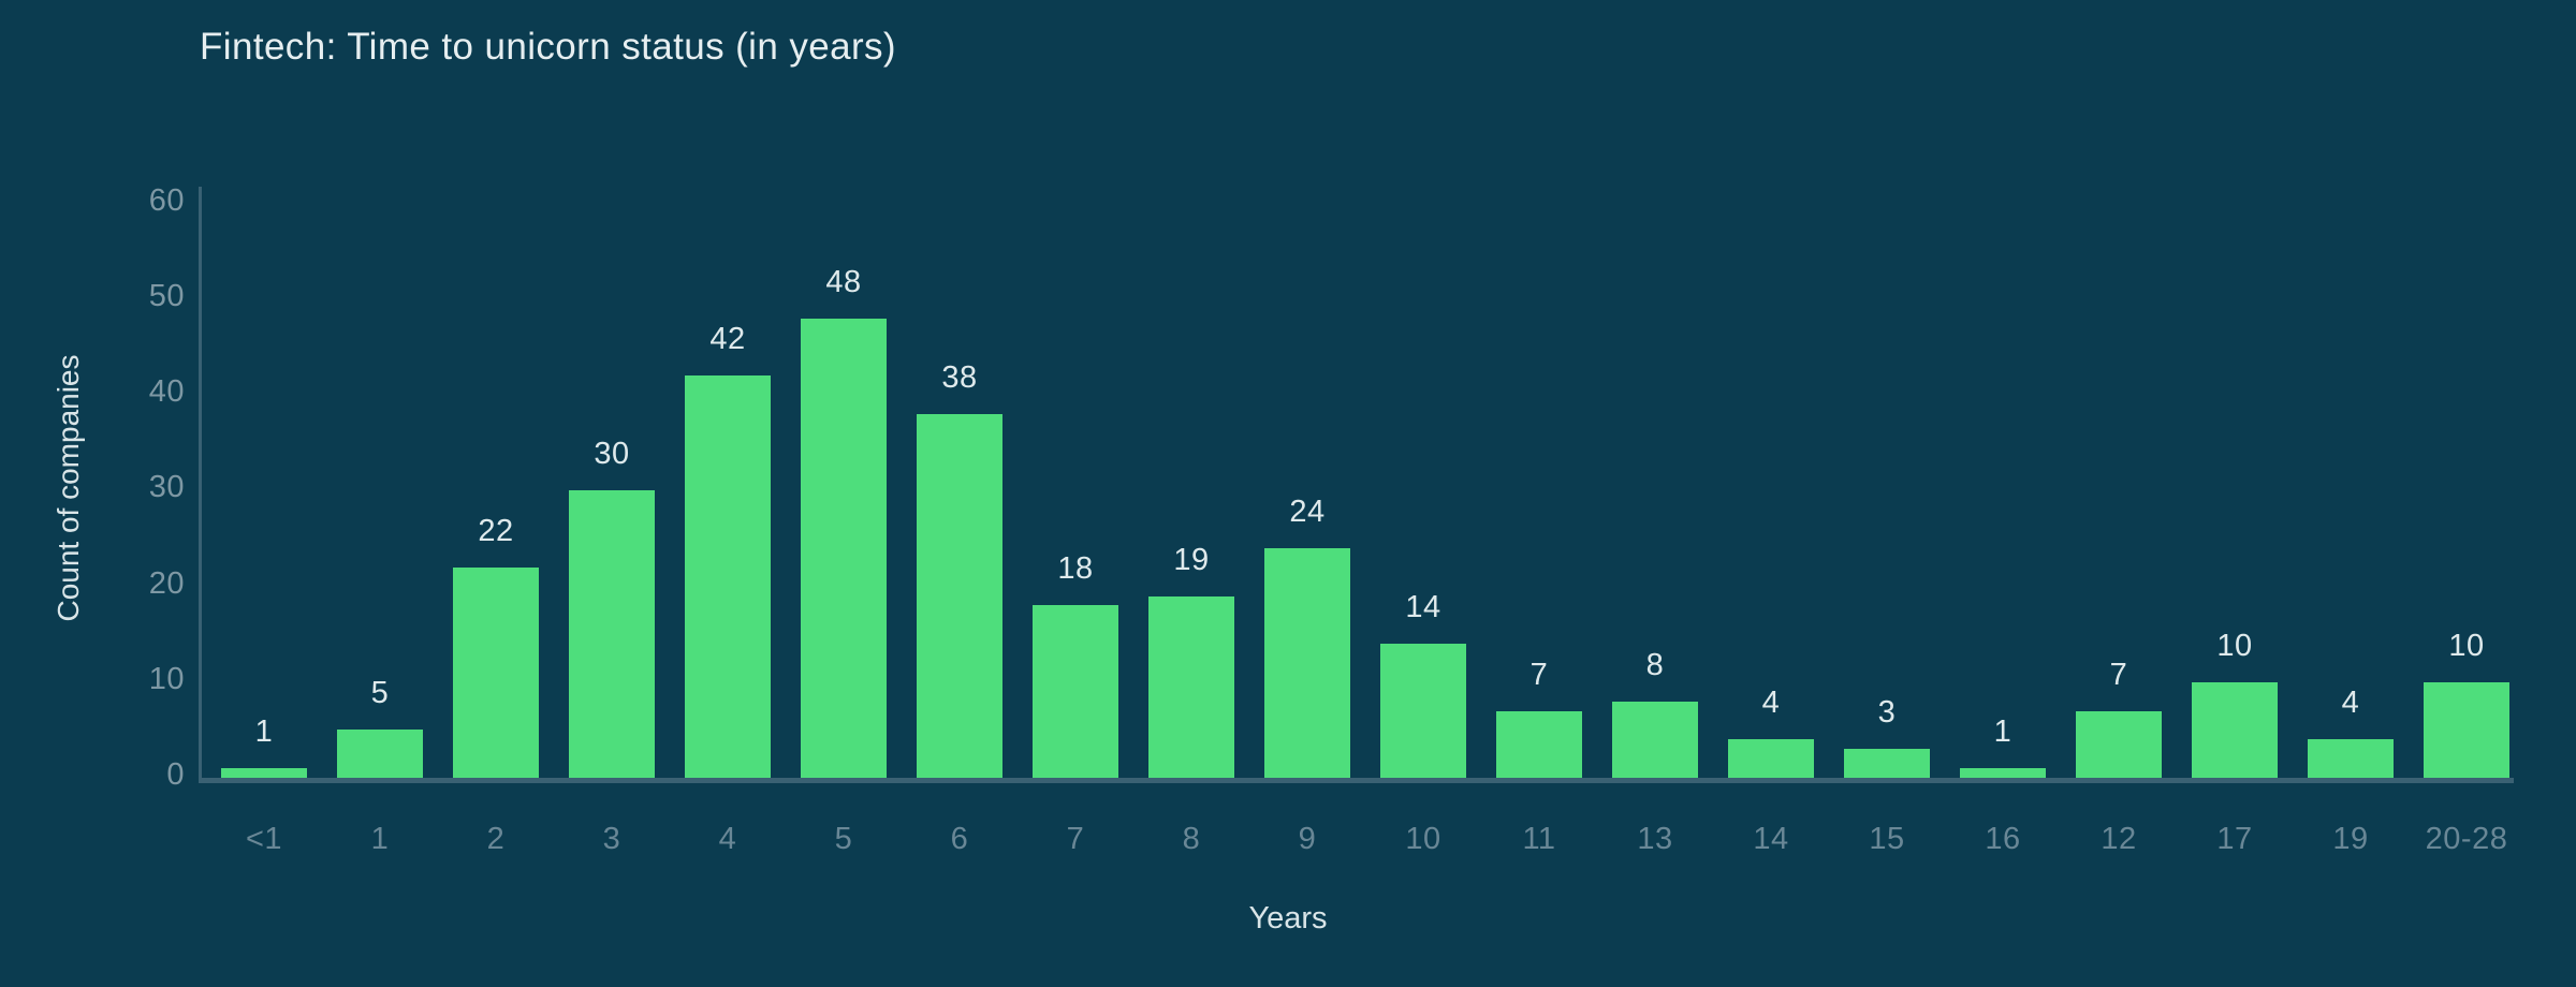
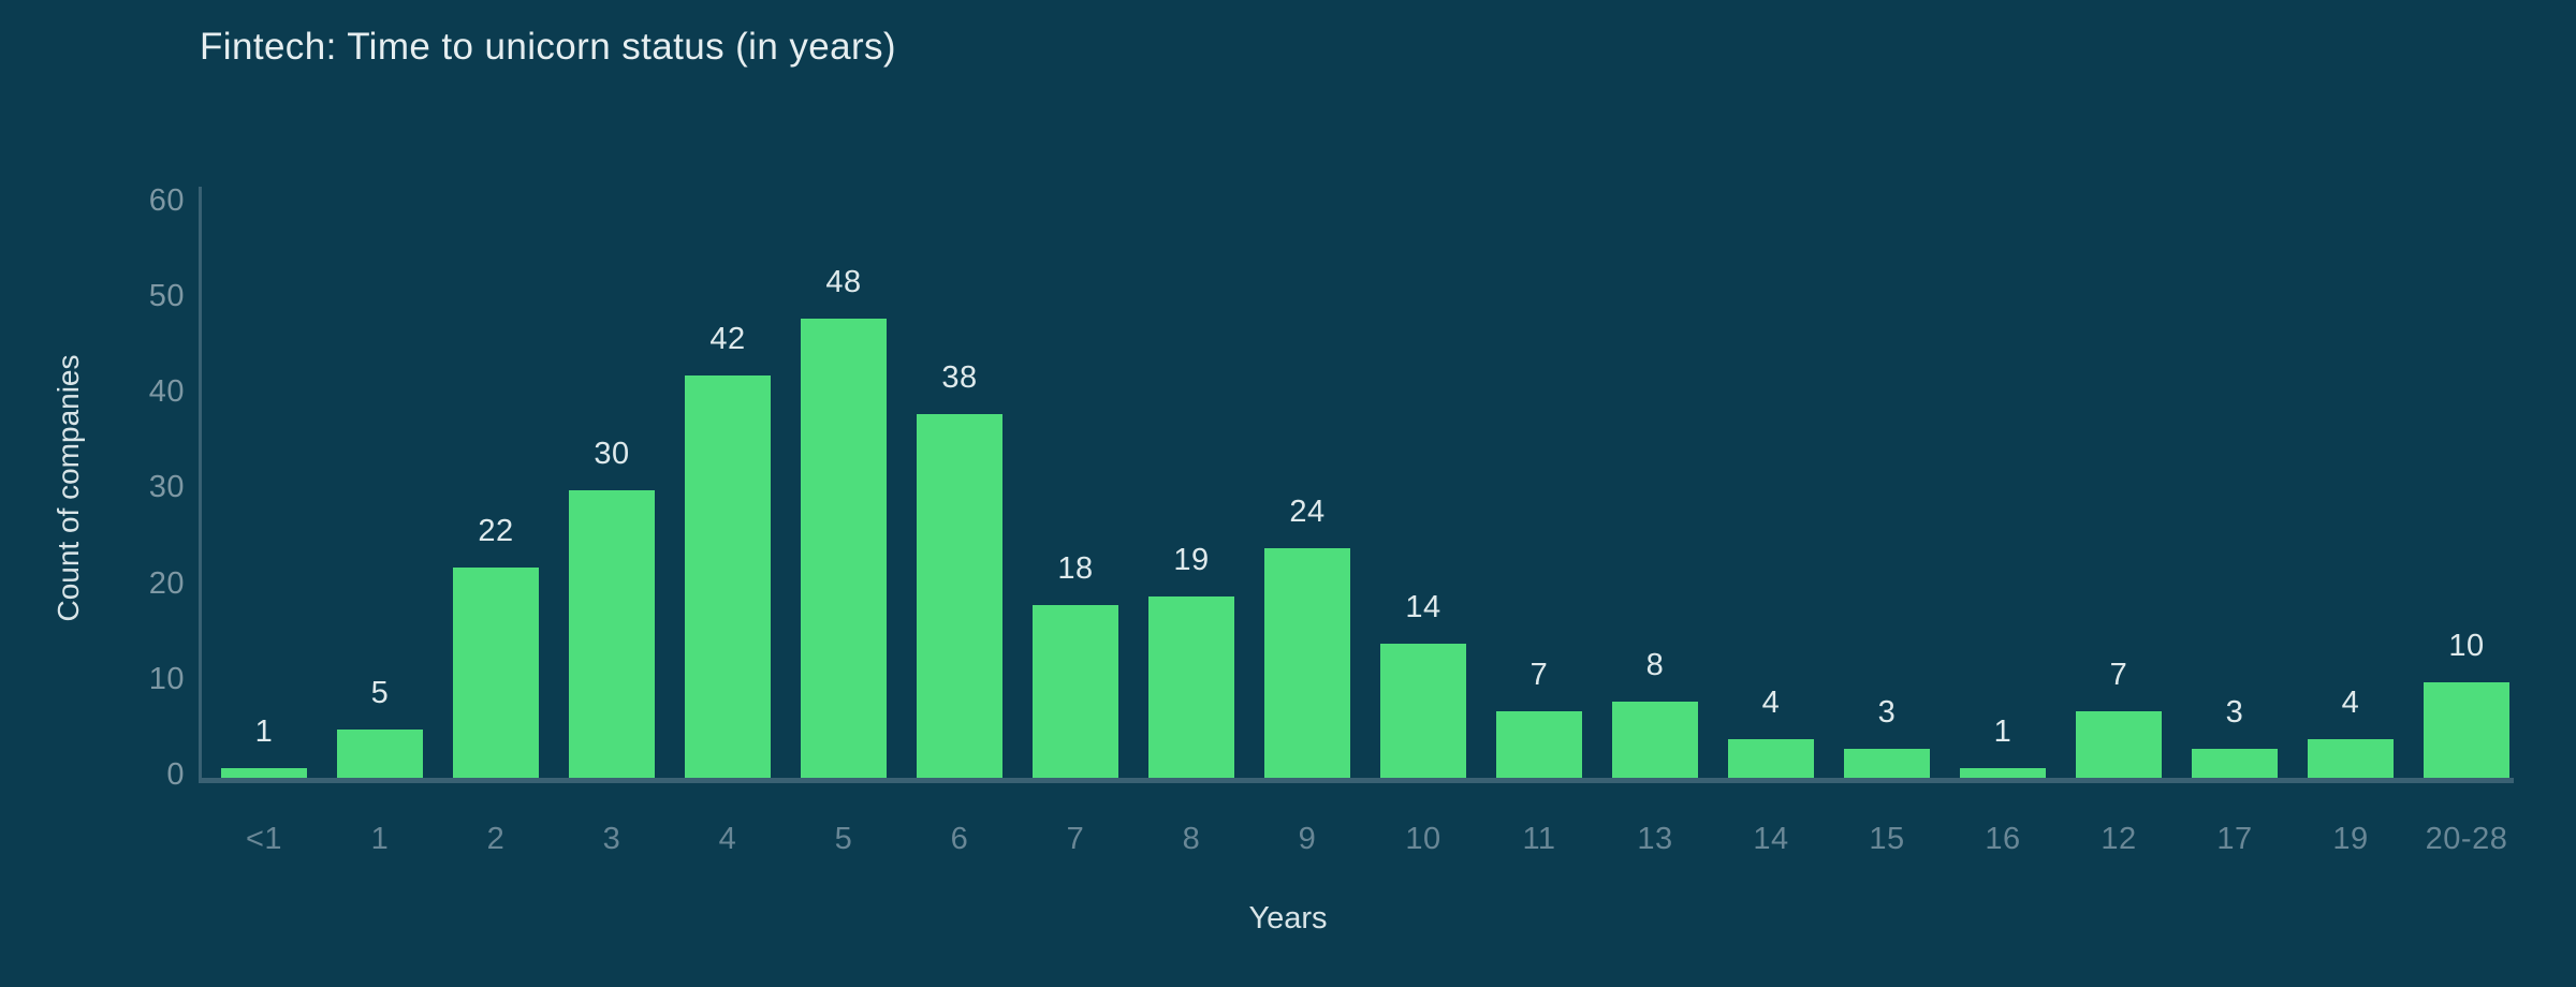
17: 10 -> 3
